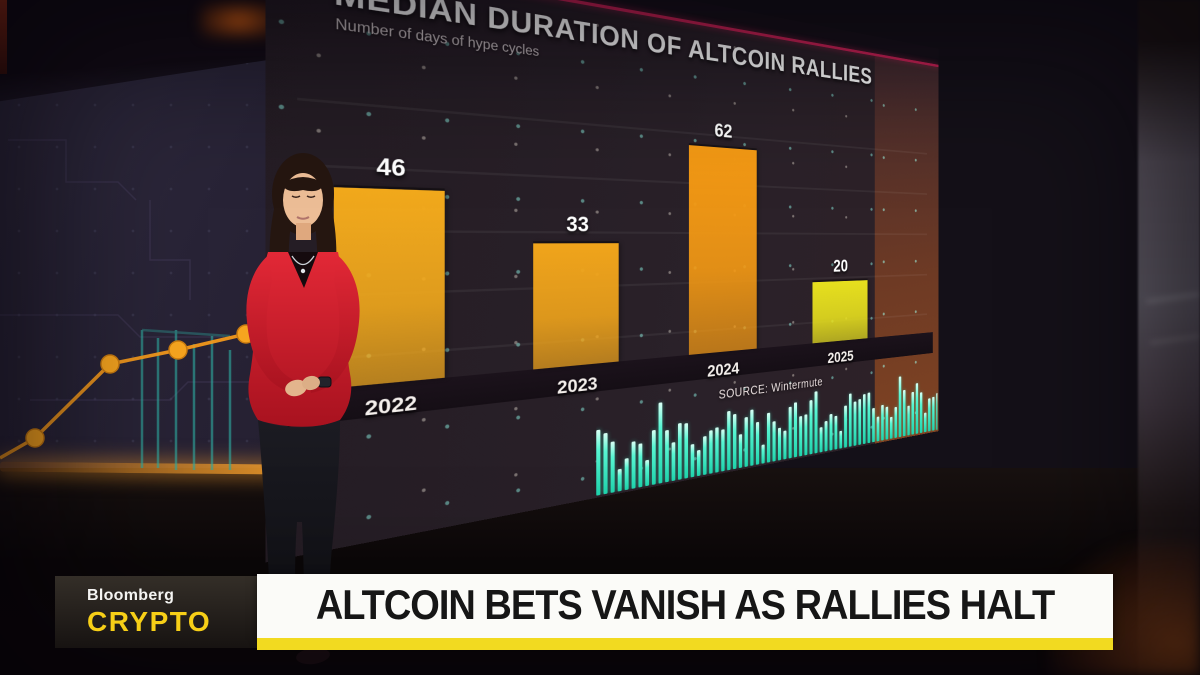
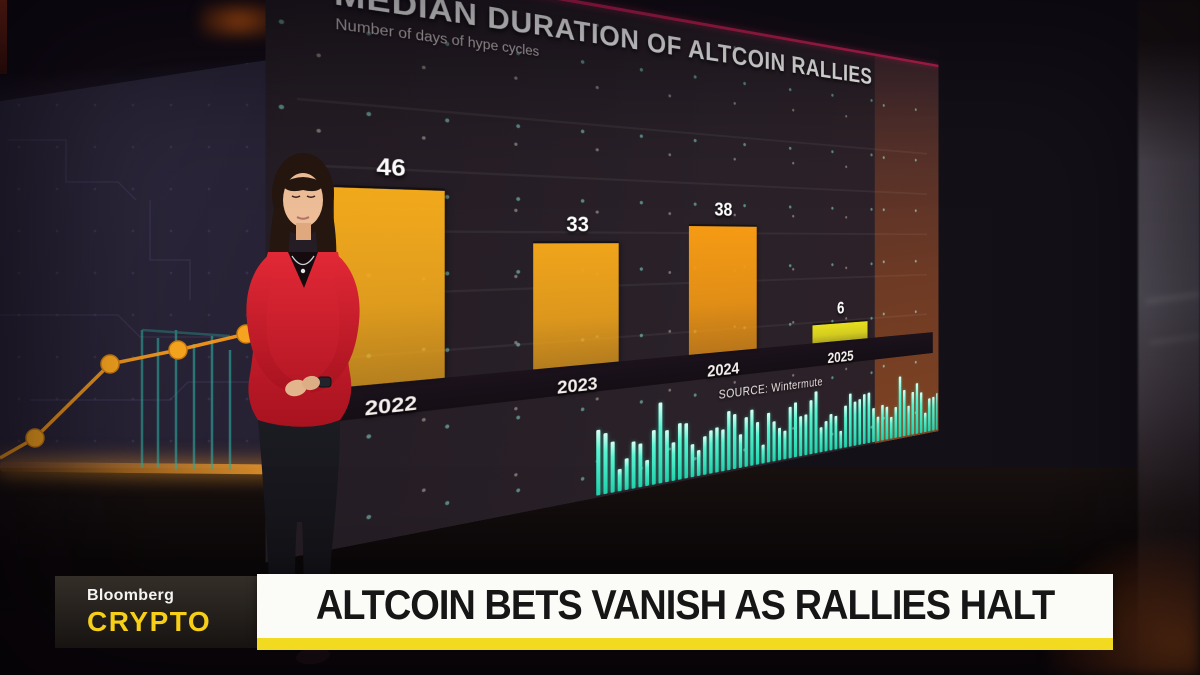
2024: 62 -> 38
2025: 20 -> 6
